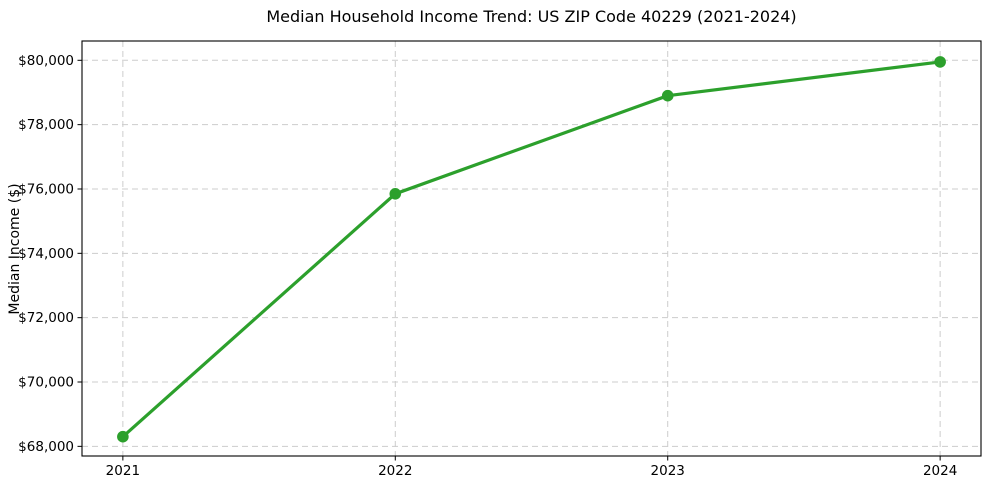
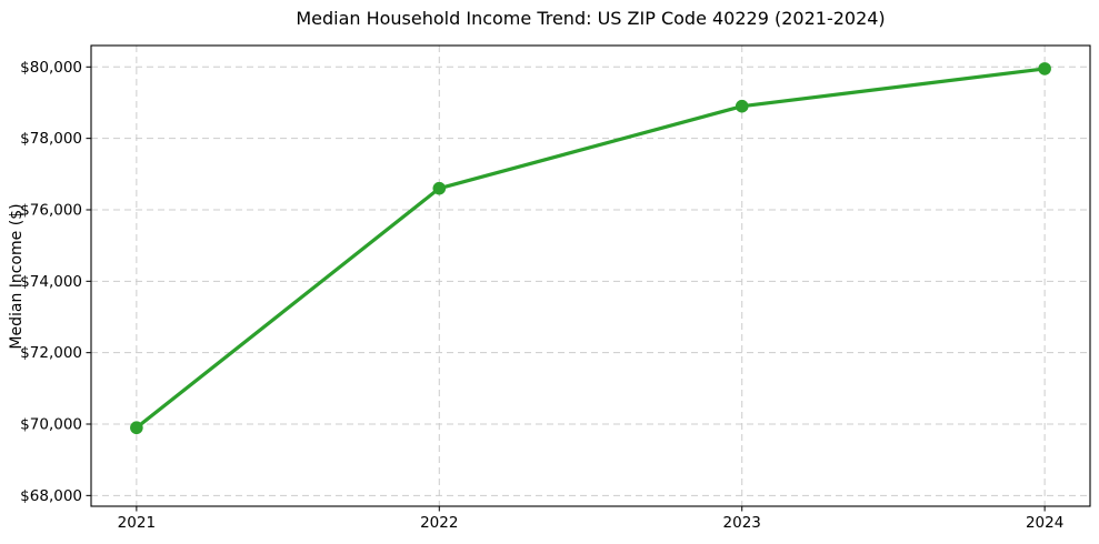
2021: $68300 -> $69900
2022: $75800 -> $76600
